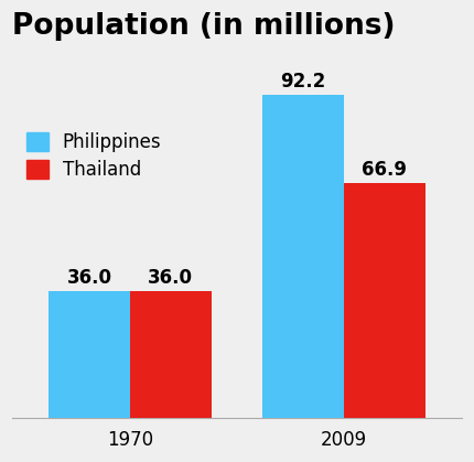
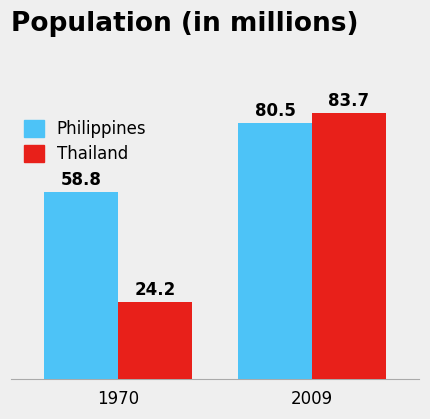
Philippines/1970: 36.0 -> 58.8
Thailand/1970: 36.0 -> 24.2
Philippines/2009: 92.2 -> 80.5
Thailand/2009: 66.9 -> 83.7
